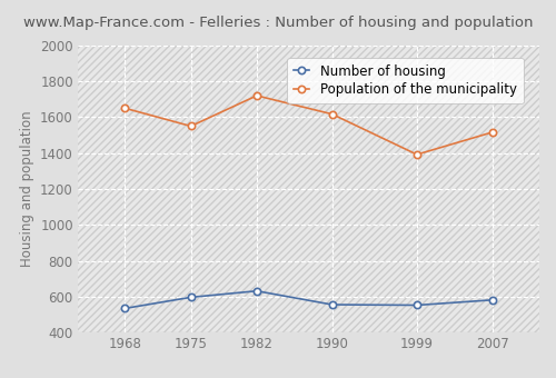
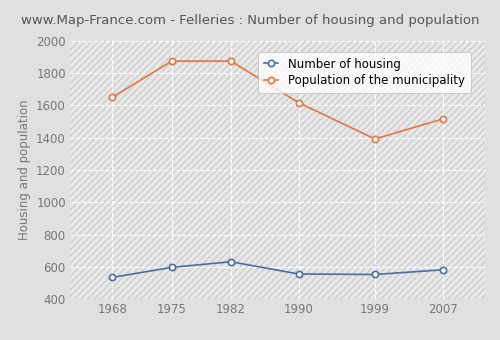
Population of the municipality/1975: 1550 -> 1870
Population of the municipality/1982: 1720 -> 1870
